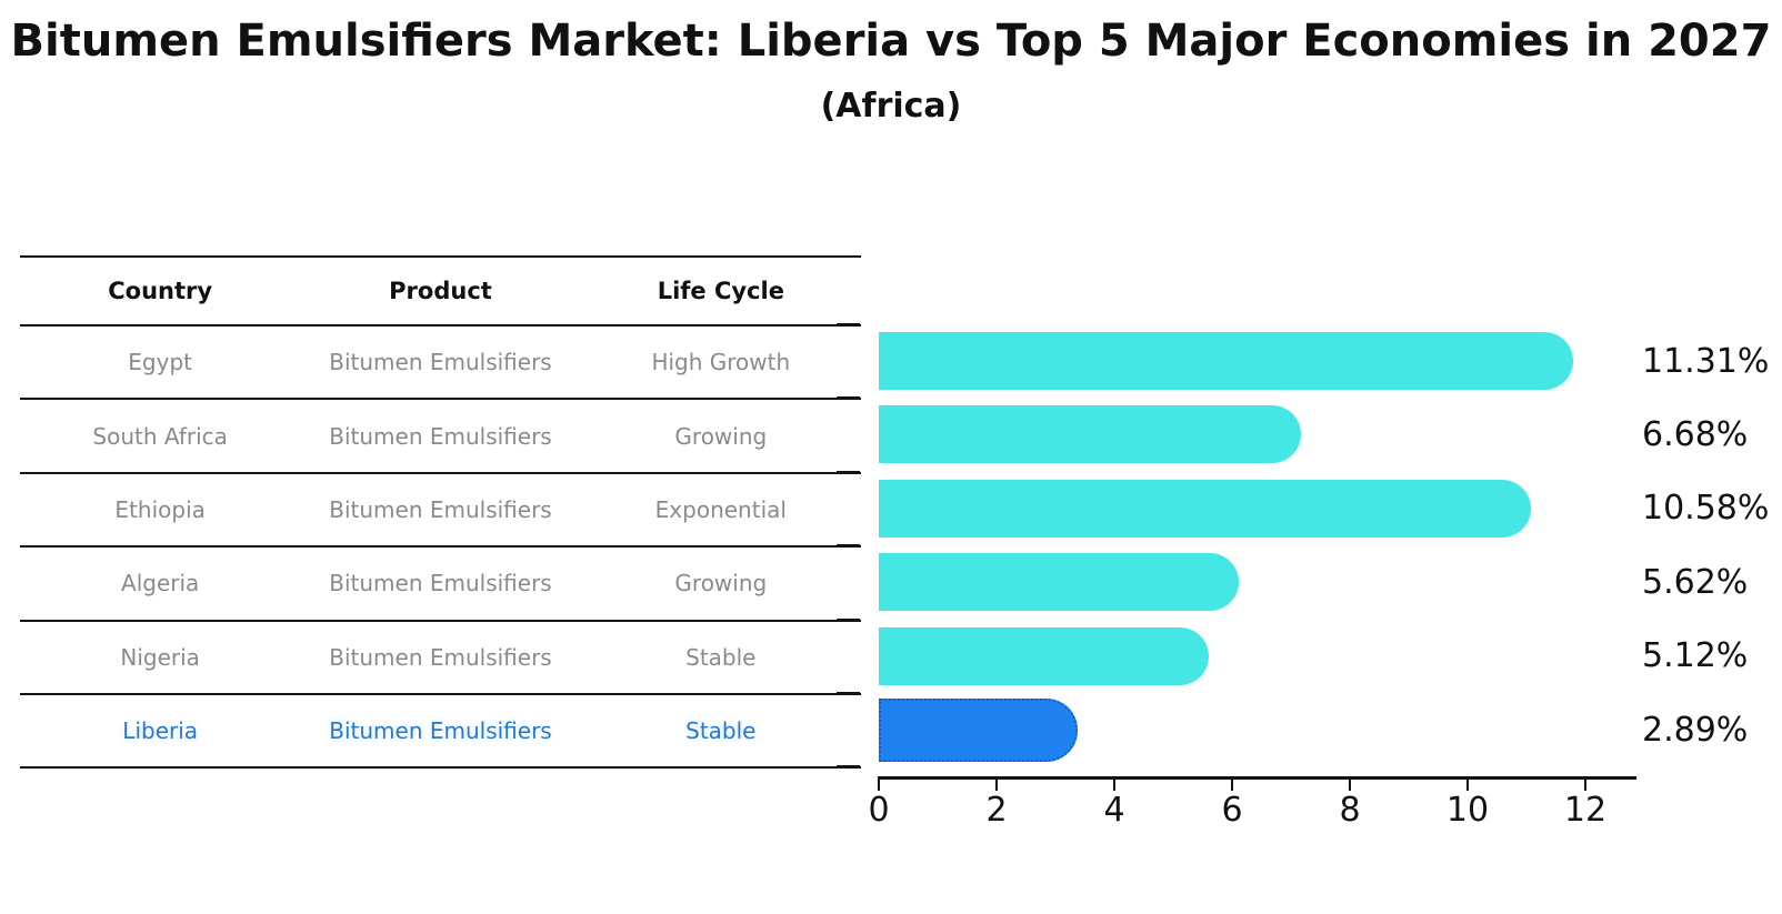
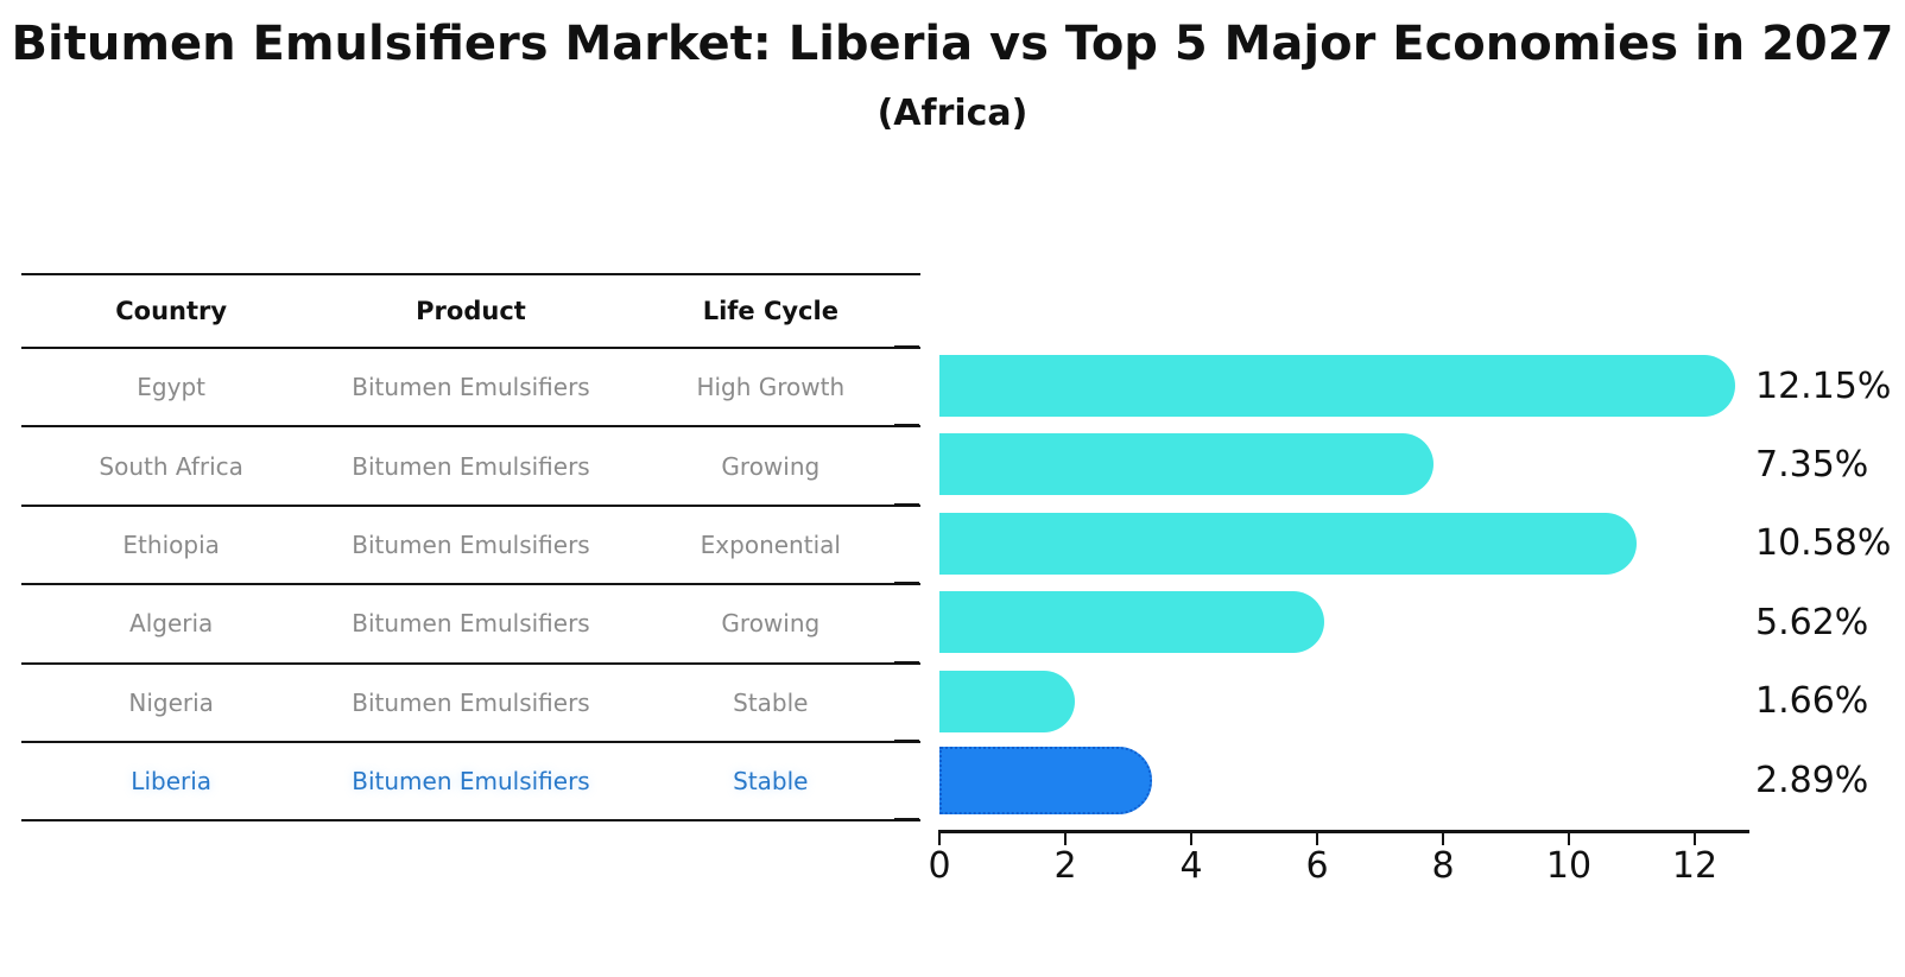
Egypt: 11.31% -> 12.15%
South Africa: 6.68% -> 7.35%
Nigeria: 5.12% -> 1.66%
